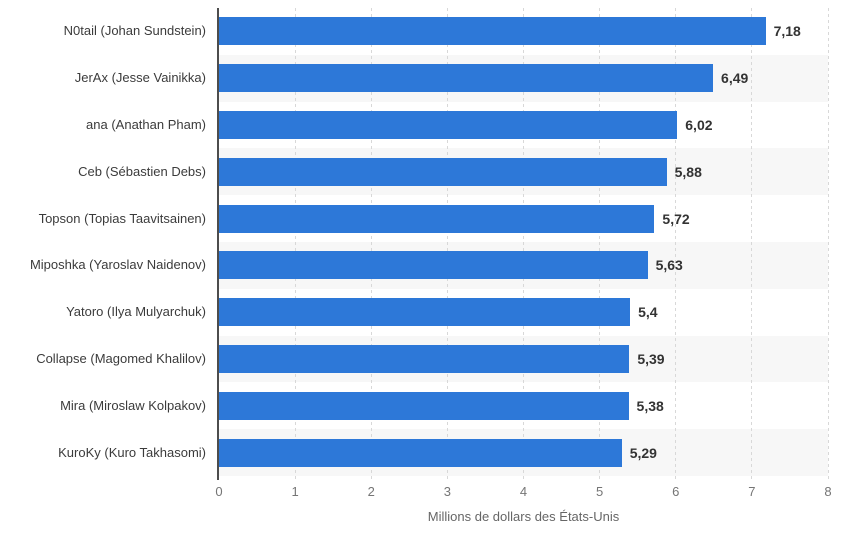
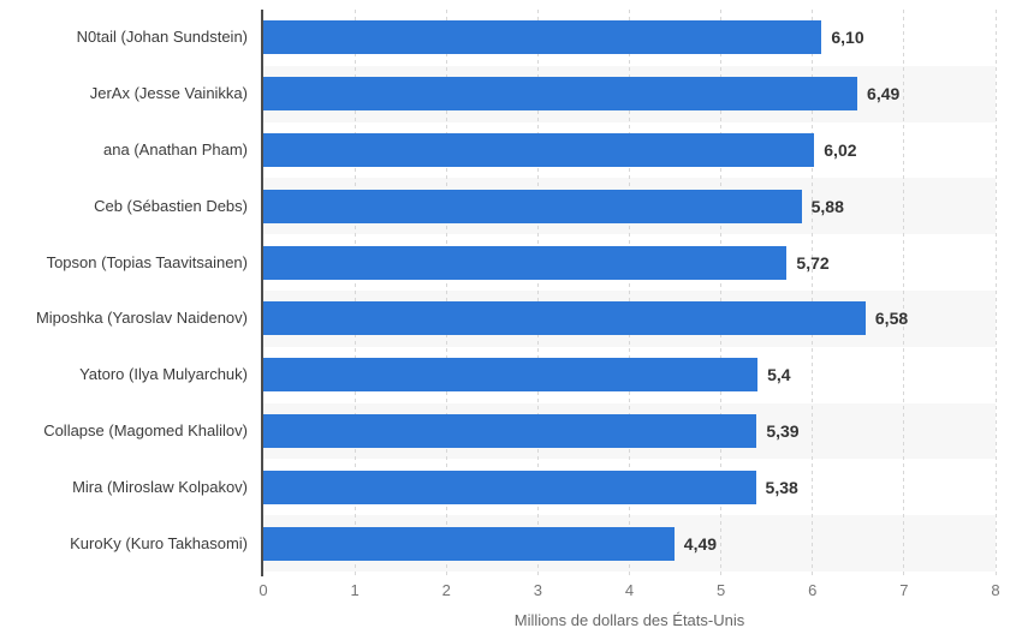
N0tail (Johan Sundstein): 7,18 -> 6,10
Miposhka (Yaroslav Naidenov): 5,63 -> 6,58
KuroKy (Kuro Takhasomi): 5,29 -> 4,49
